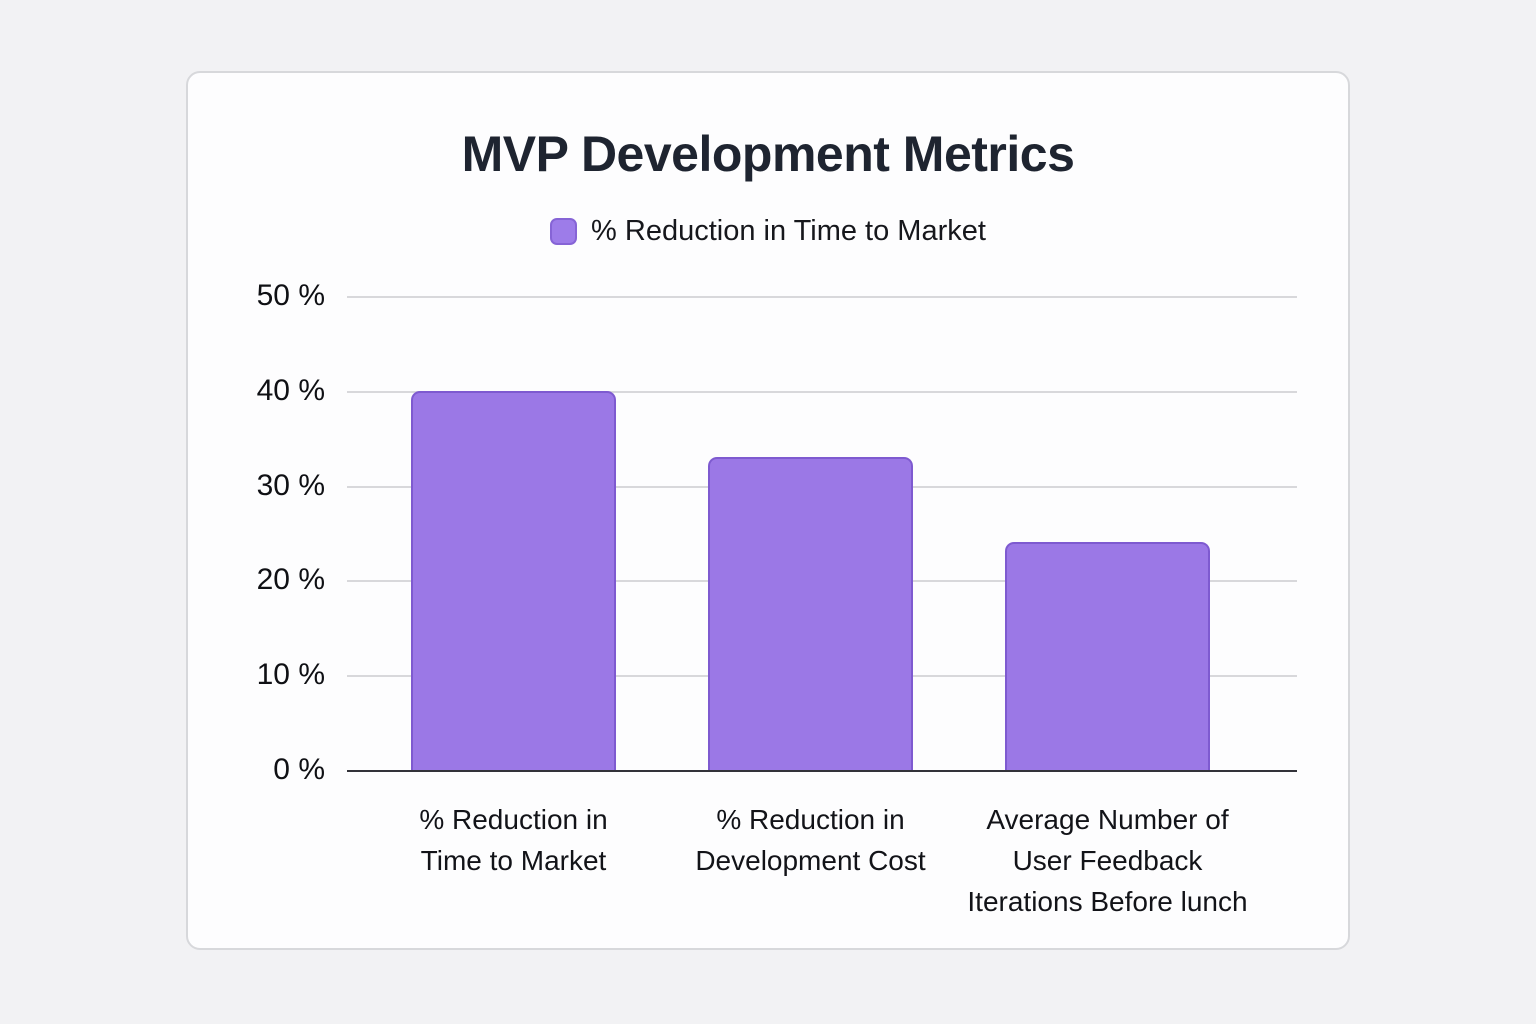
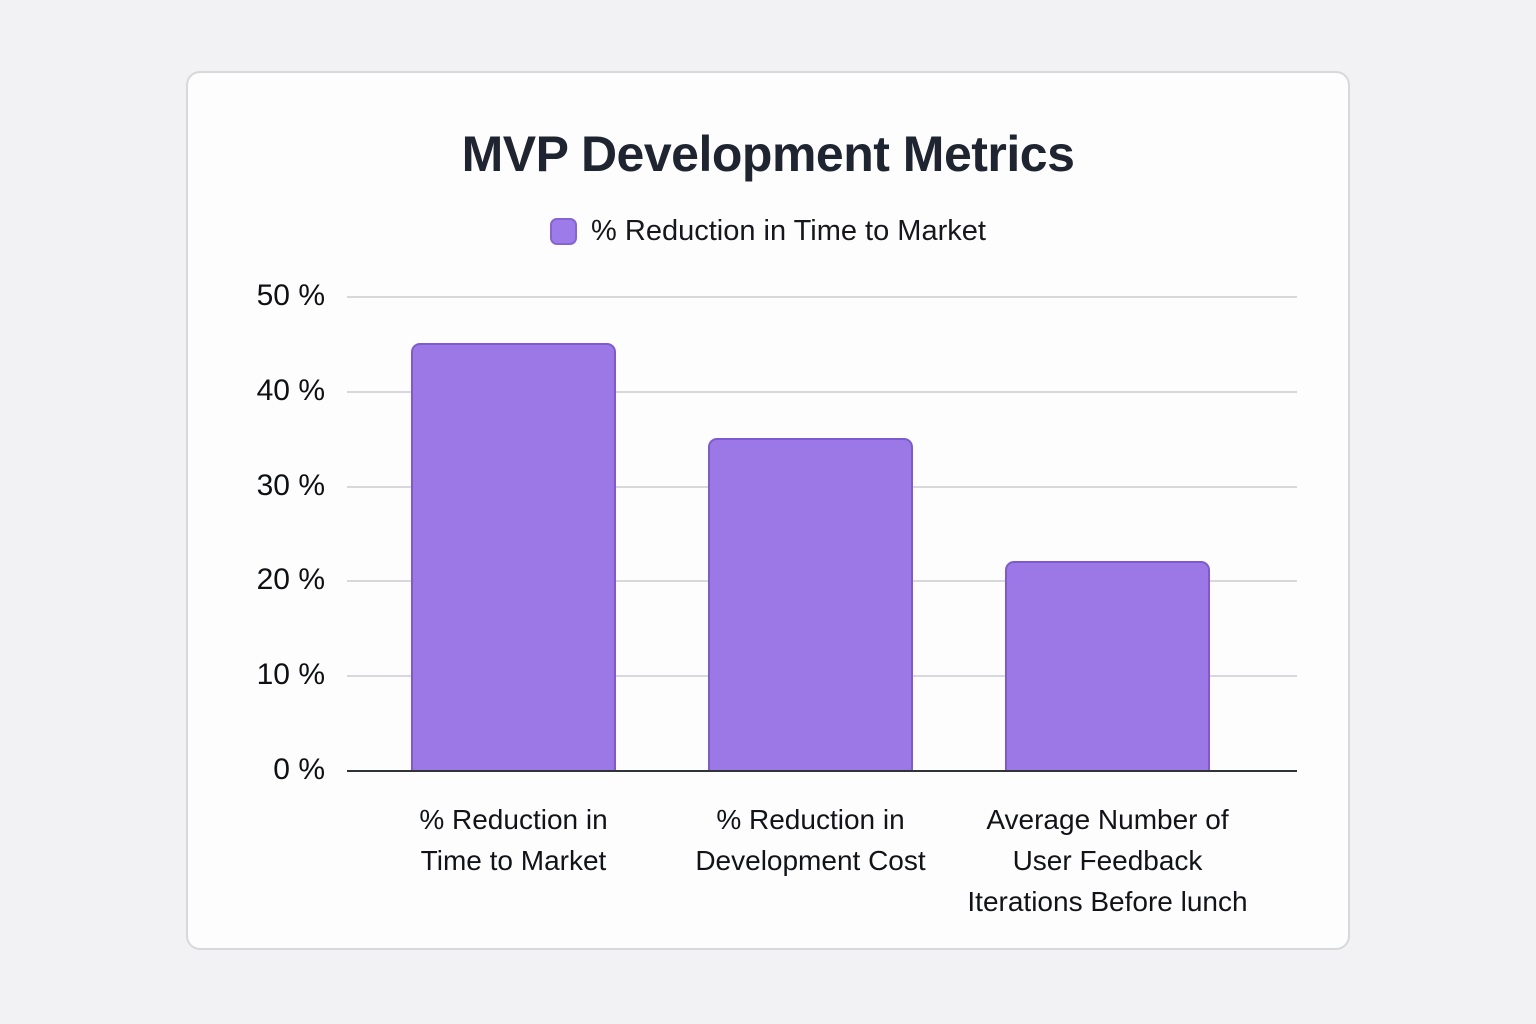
% Reduction in Time to Market: 40% -> 45%
% Reduction in Development Cost: 33% -> 35%
Average Number of User Feedback Iterations Before lunch: 24% -> 22%
